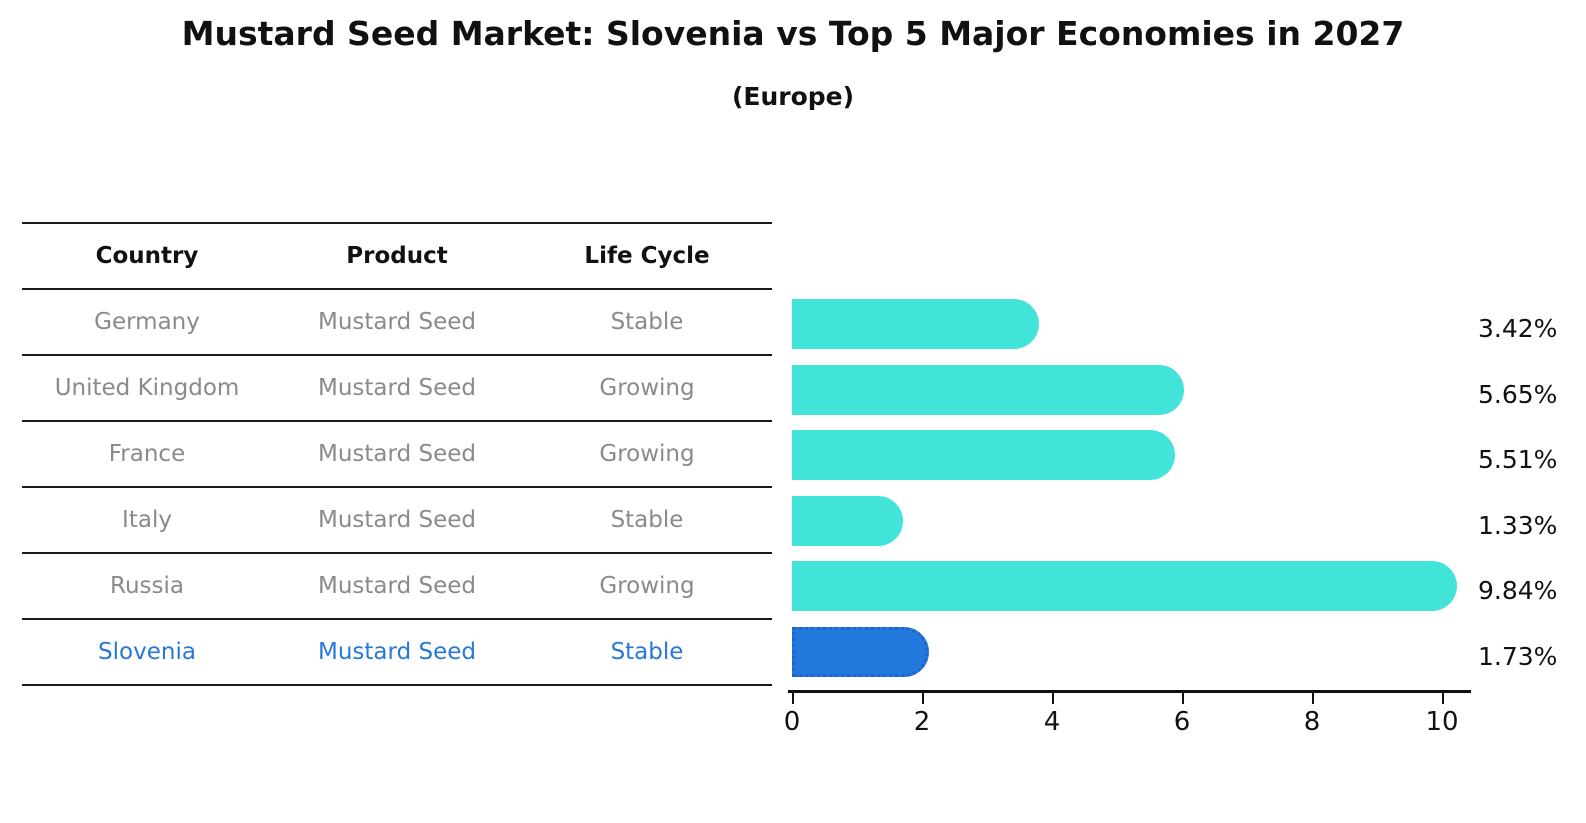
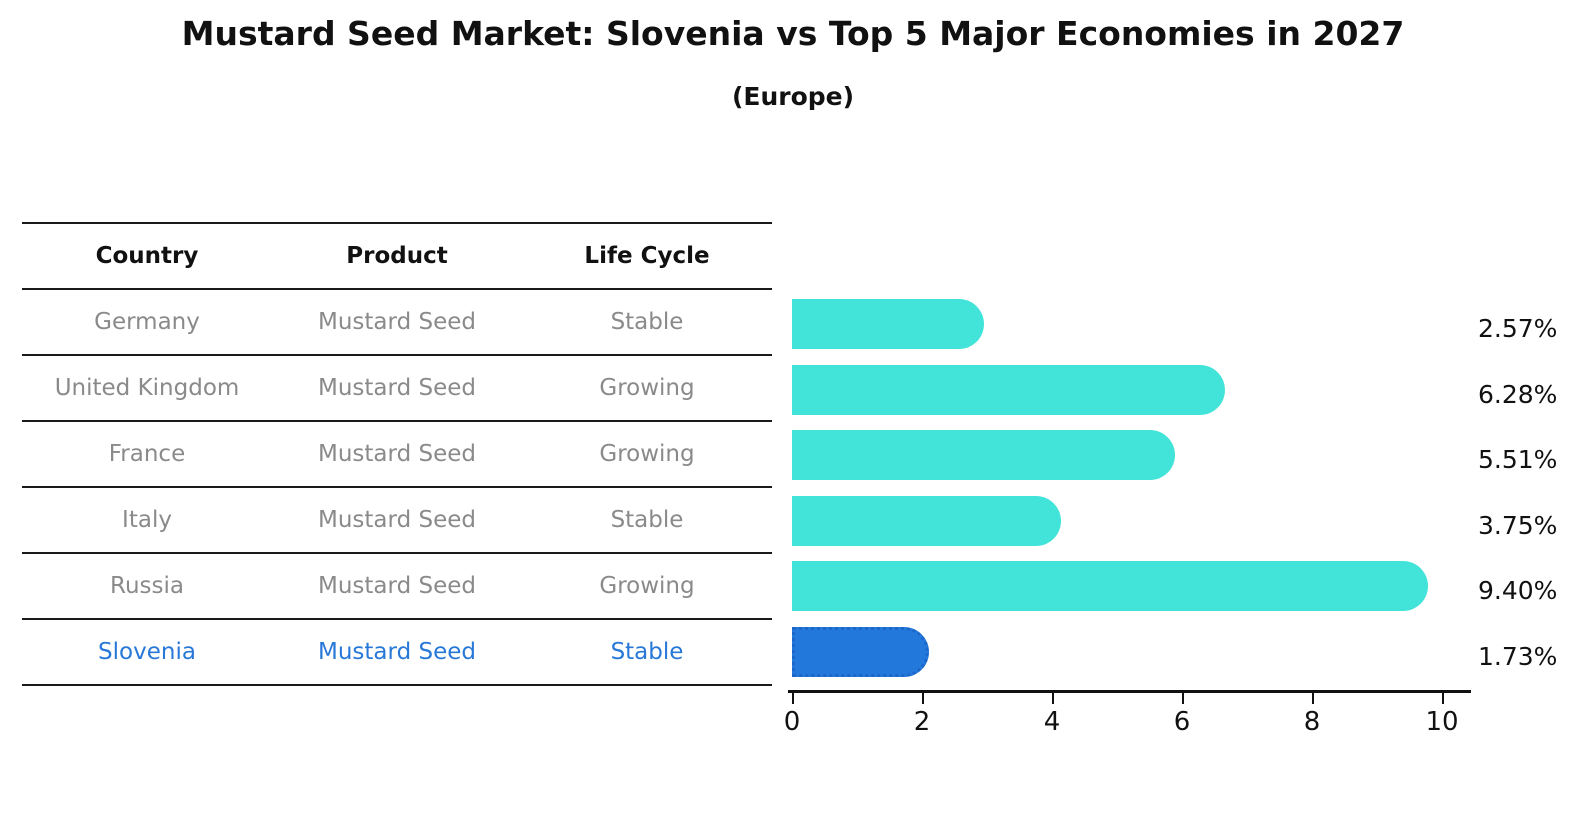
Germany: 3.42% -> 2.57%
United Kingdom: 5.65% -> 6.28%
Italy: 1.33% -> 3.75%
Russia: 9.84% -> 9.40%
